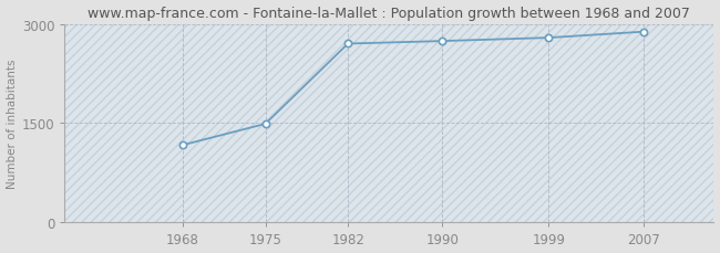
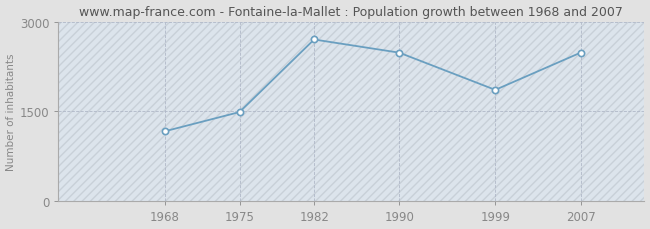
1990: 2740 -> 2480
1999: 2790 -> 1860
2007: 2880 -> 2480
